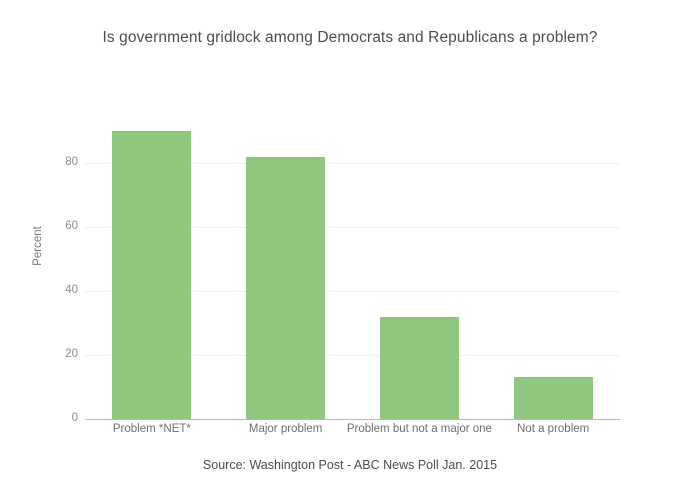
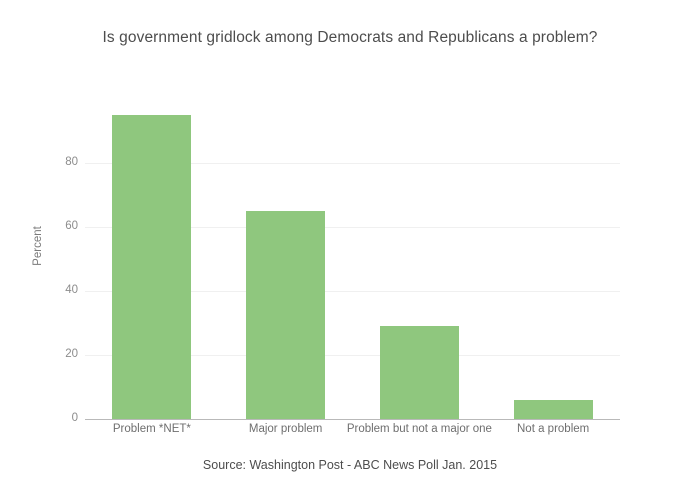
Problem *NET*: 90 -> 95
Major problem: 82 -> 65
Problem but not a major one: 32 -> 29
Not a problem: 13 -> 6
